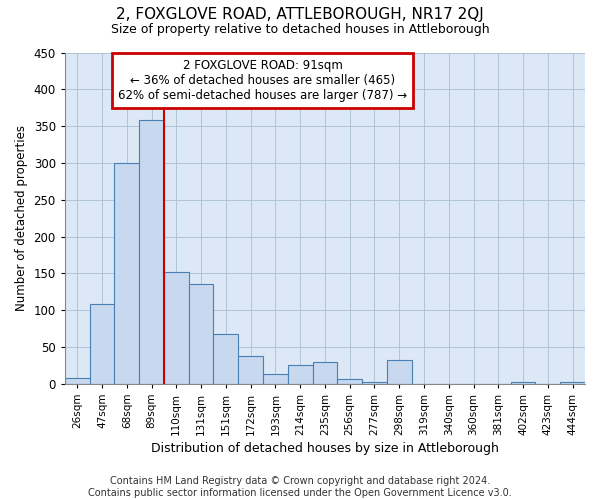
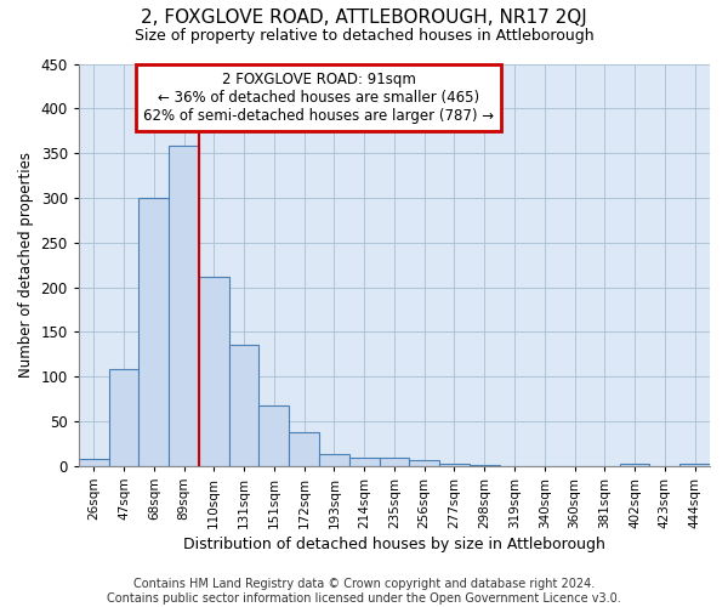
110sqm: 152 -> 212
214sqm: 26 -> 10
235sqm: 30 -> 9
298sqm: 32 -> 1
